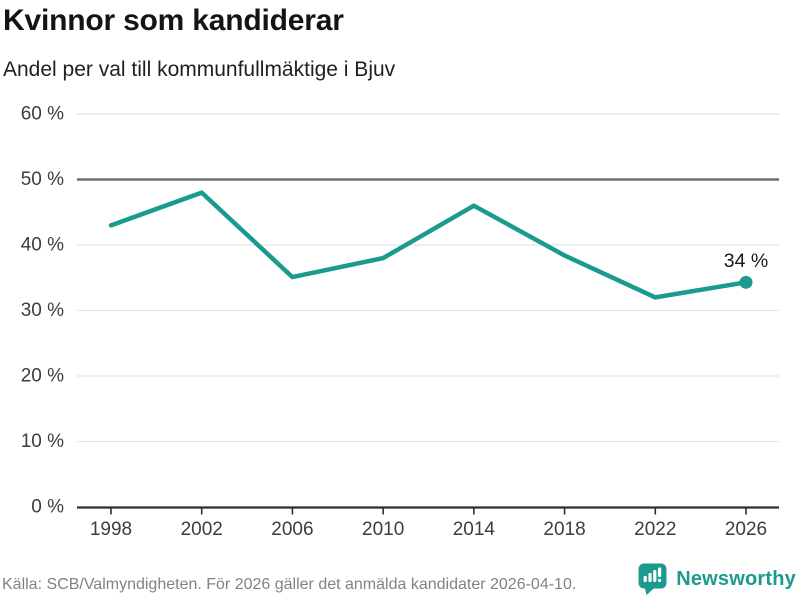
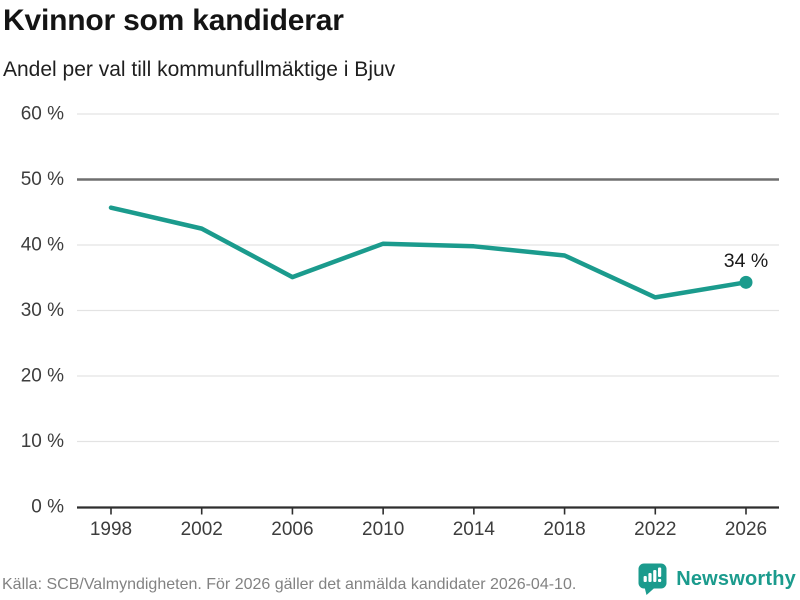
1998: 43% -> 46%
2002: 48% -> 42%
2010: 38% -> 40%
2014: 46% -> 40%
